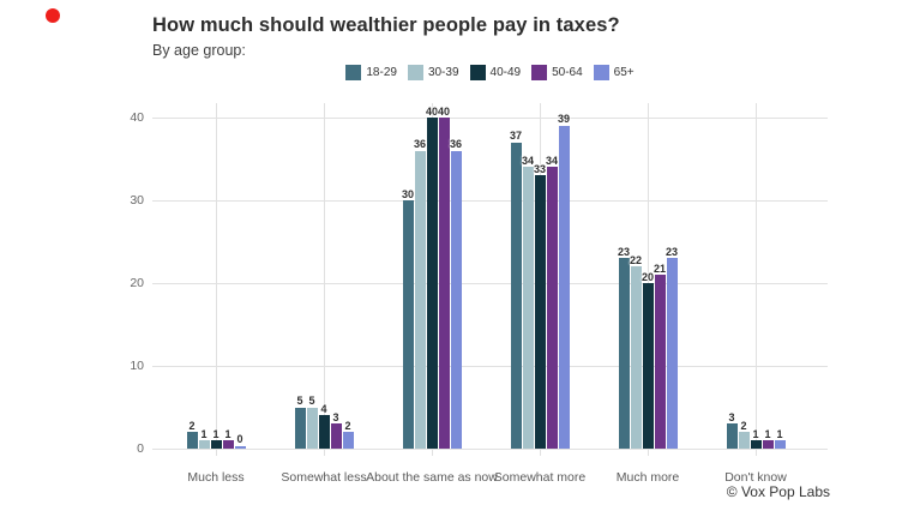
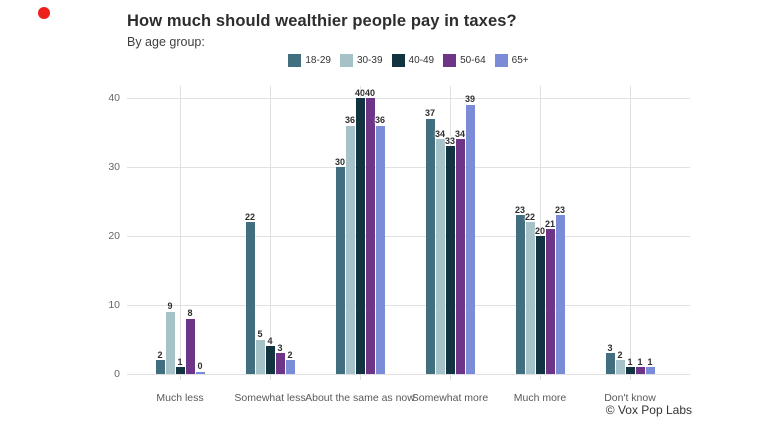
30-39/Much less: 1 -> 9
50-64/Much less: 1 -> 8
18-29/Somewhat less: 5 -> 22
